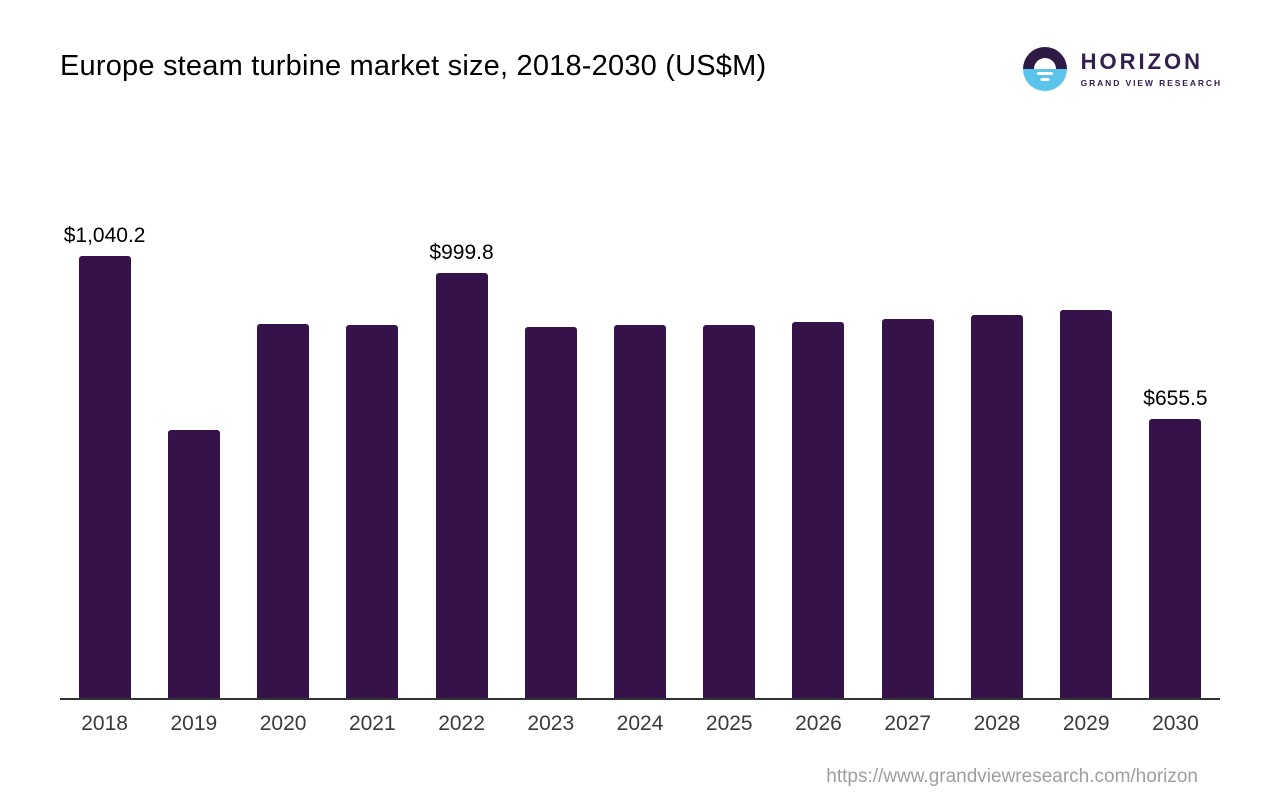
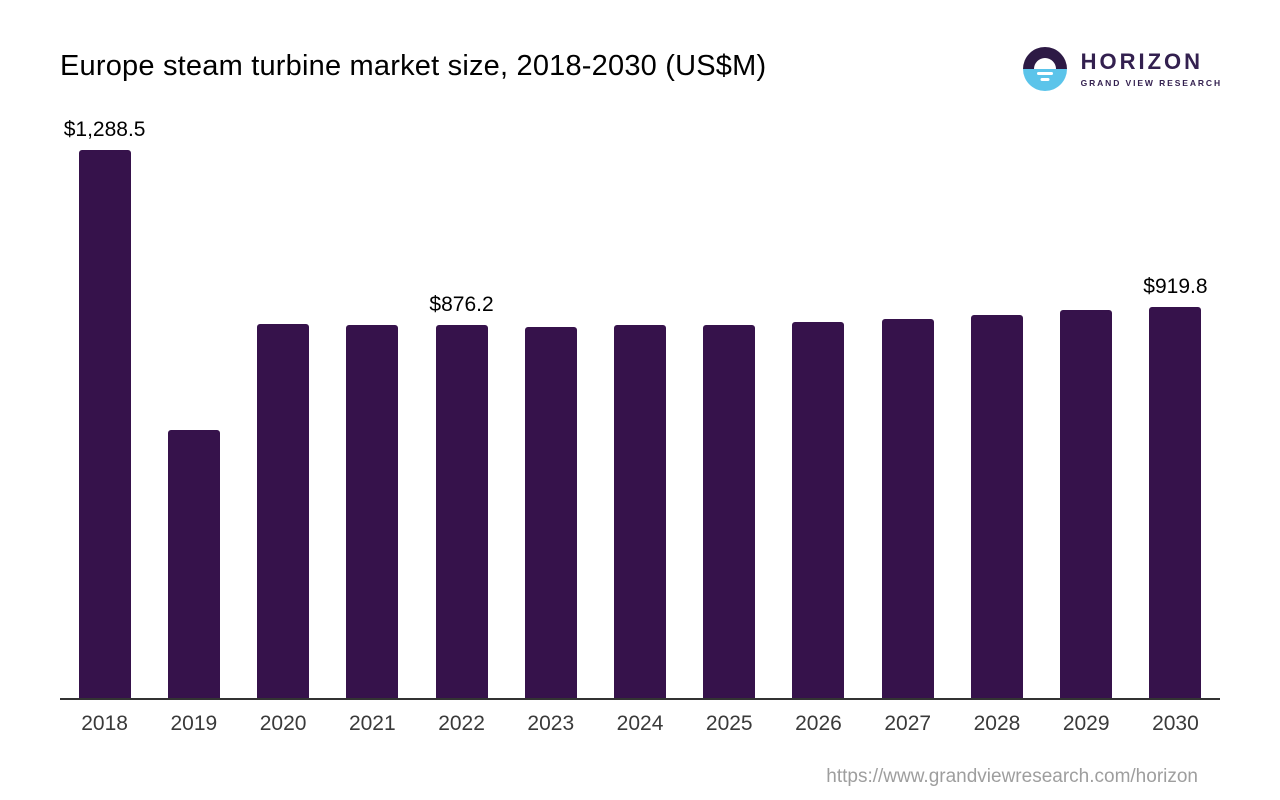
2018: $1,040.2 -> $1,288.5
2022: $999.8 -> $876.2
2030: $655.5 -> $919.8
